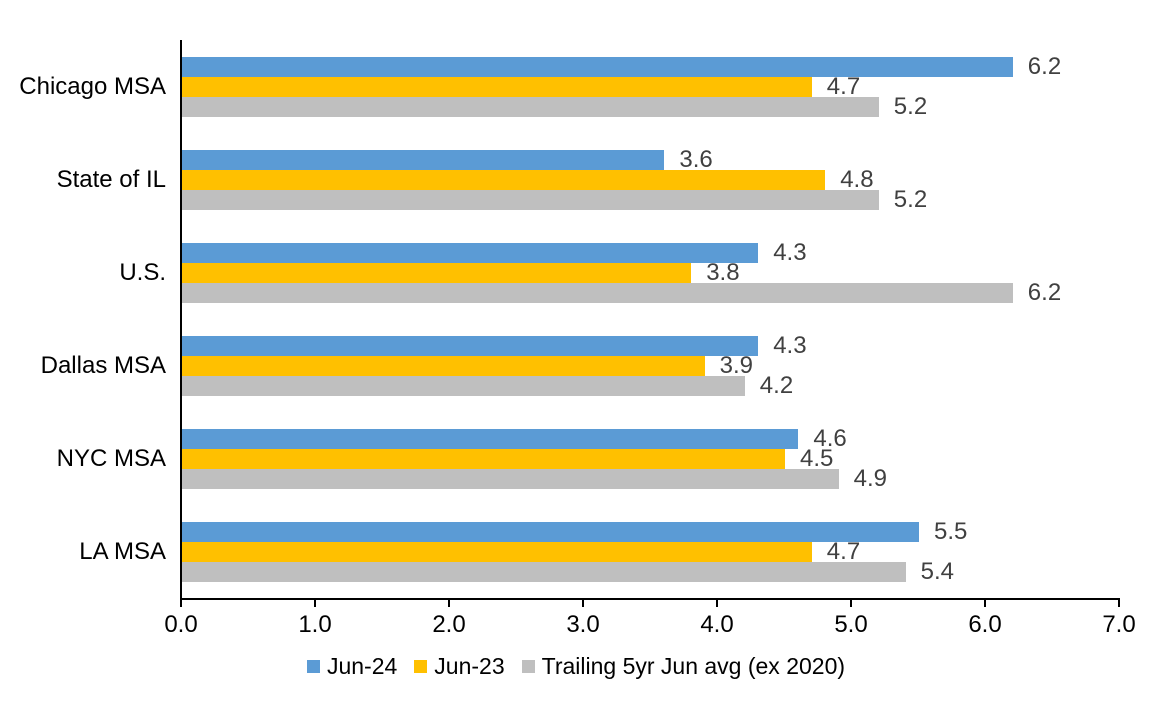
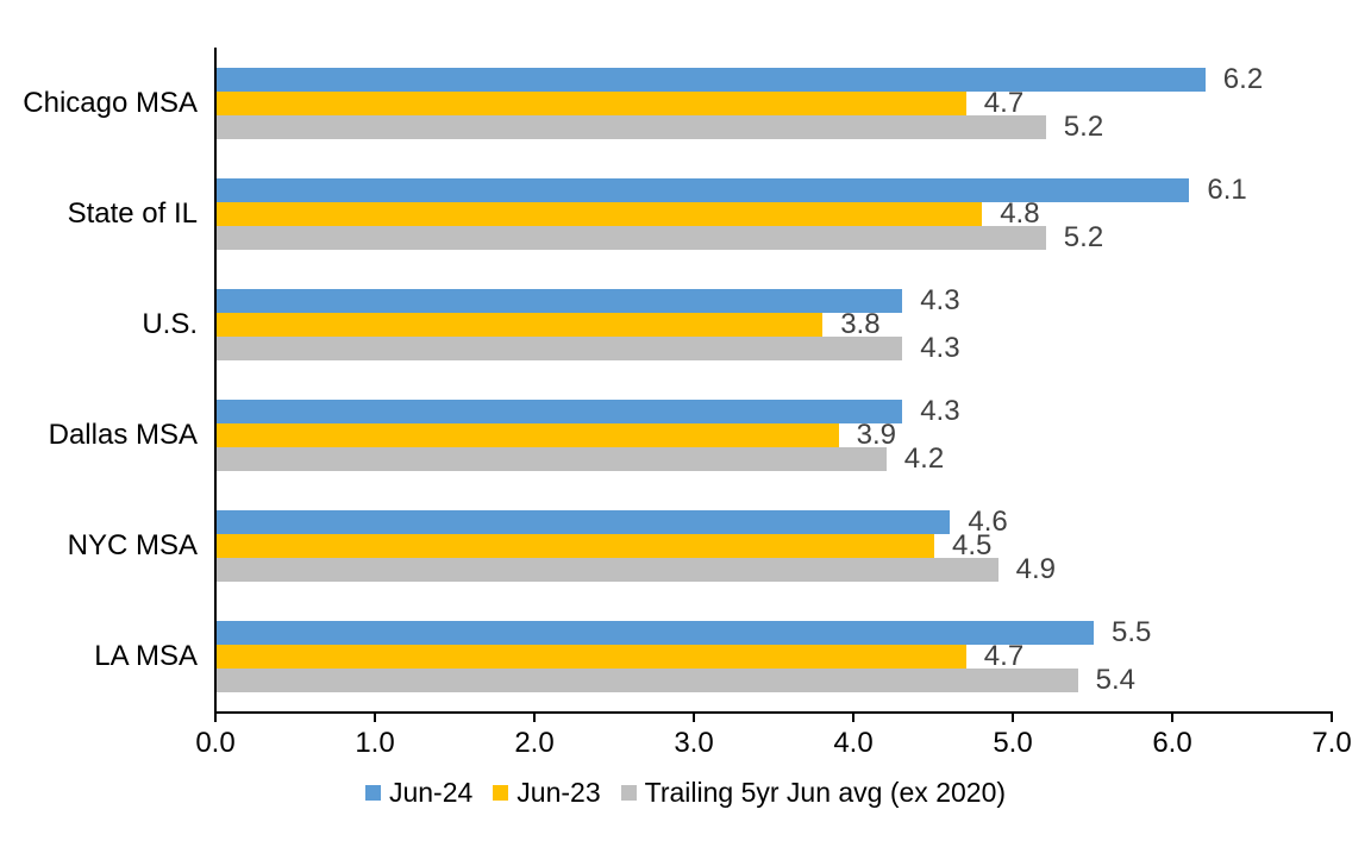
Jun-24/State of IL: 3.6 -> 6.1
Trailing 5yr Jun avg (ex 2020)/U.S.: 6.2 -> 4.3
